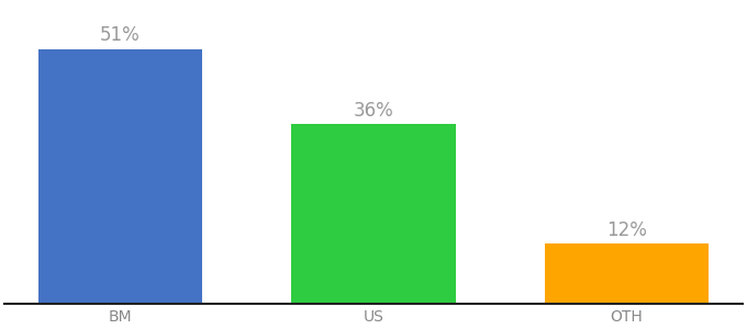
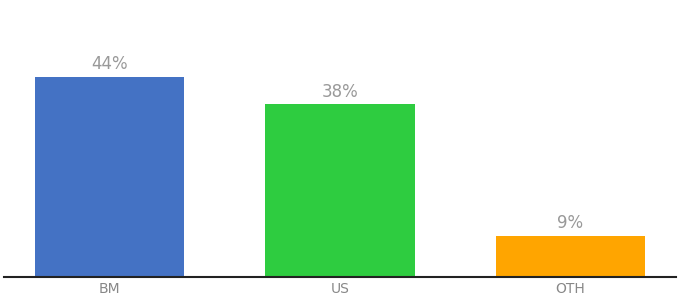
BM: 51% -> 44%
US: 36% -> 38%
OTH: 12% -> 9%
